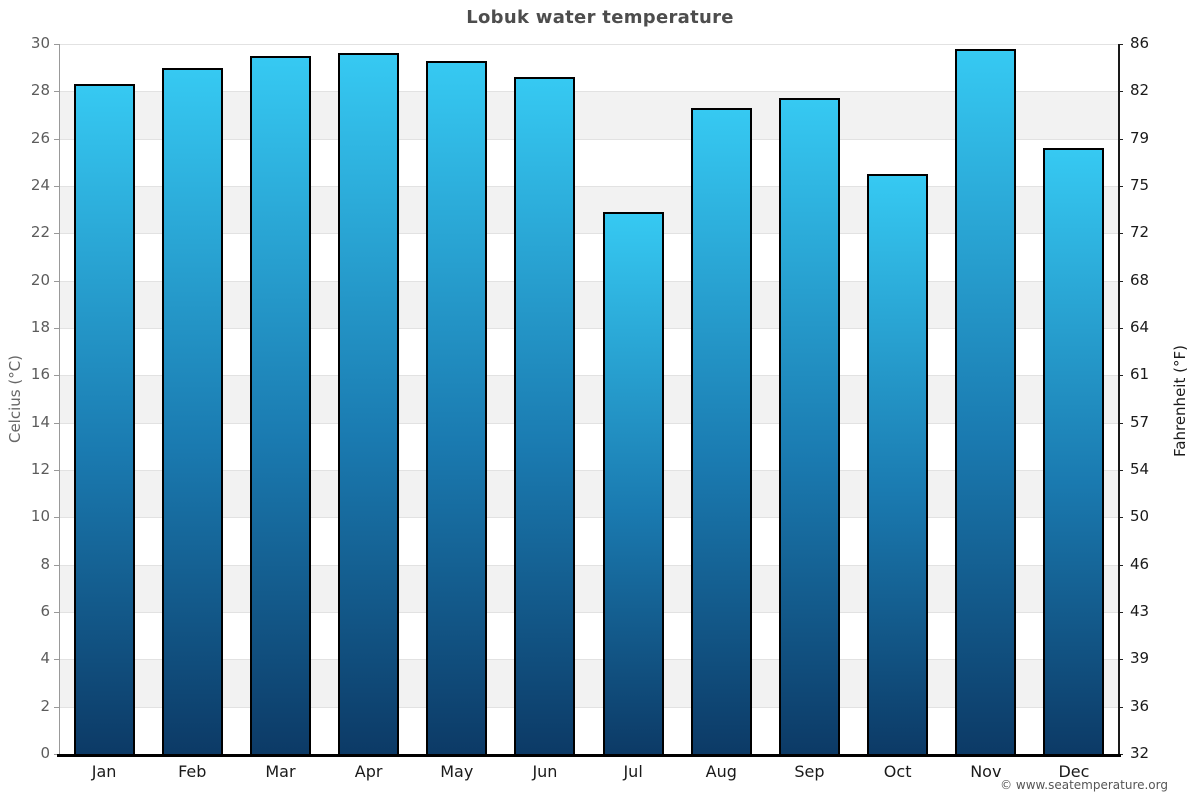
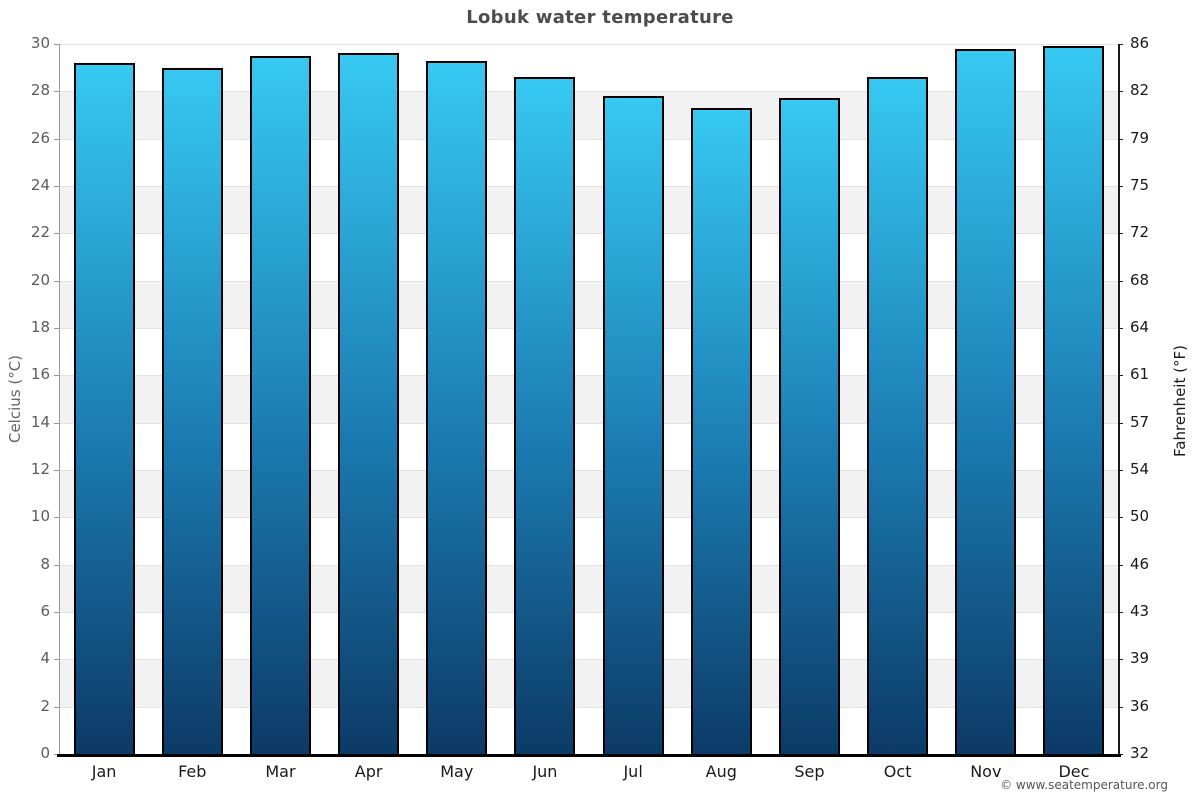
Jan: 28.3 -> 29.2
Jul: 22.9 -> 27.8
Oct: 24.5 -> 28.6
Dec: 25.6 -> 29.9
